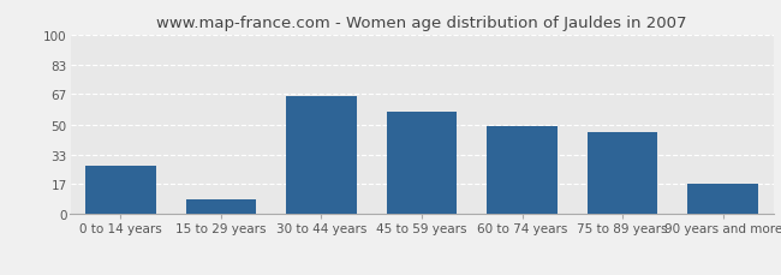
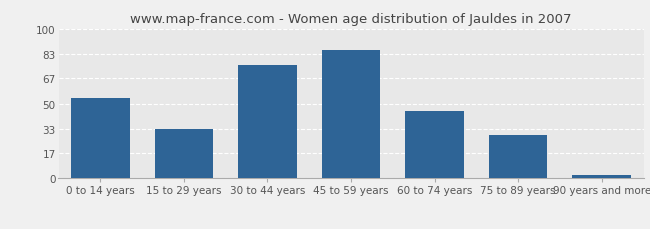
0 to 14 years: 27 -> 54
15 to 29 years: 8 -> 33
30 to 44 years: 66 -> 76
45 to 59 years: 57 -> 86
60 to 74 years: 49 -> 45
75 to 89 years: 46 -> 29
90 years and more: 17 -> 2
